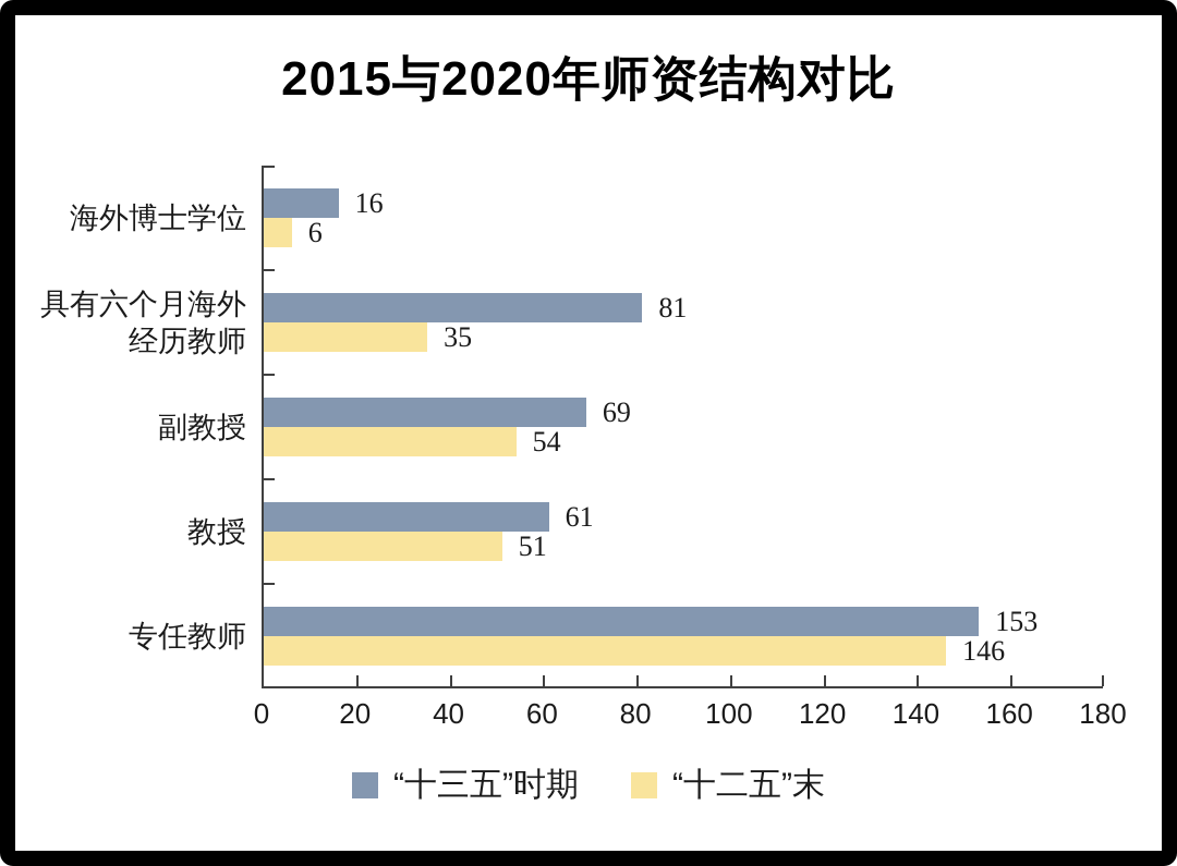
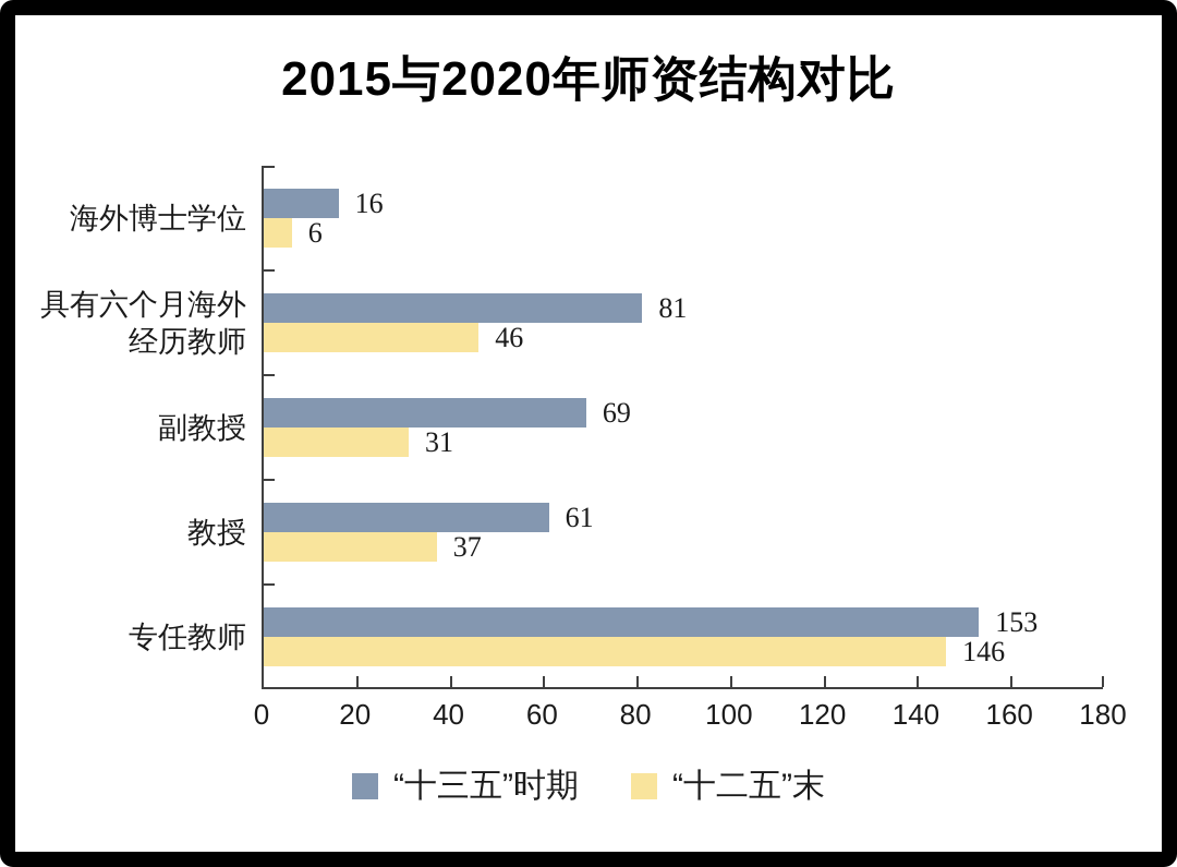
“十二五”末/具有六个月海外 经历教师: 35 -> 46
“十二五”末/副教授: 54 -> 31
“十二五”末/教授: 51 -> 37
